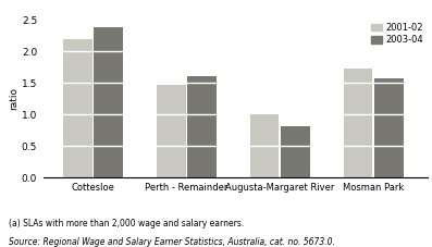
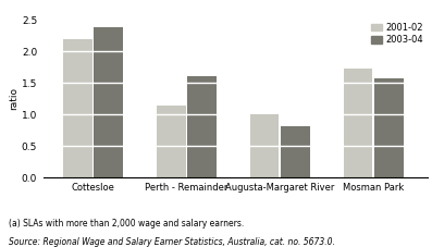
2001-02/Perth - Remainder: 1.47 -> 1.14
